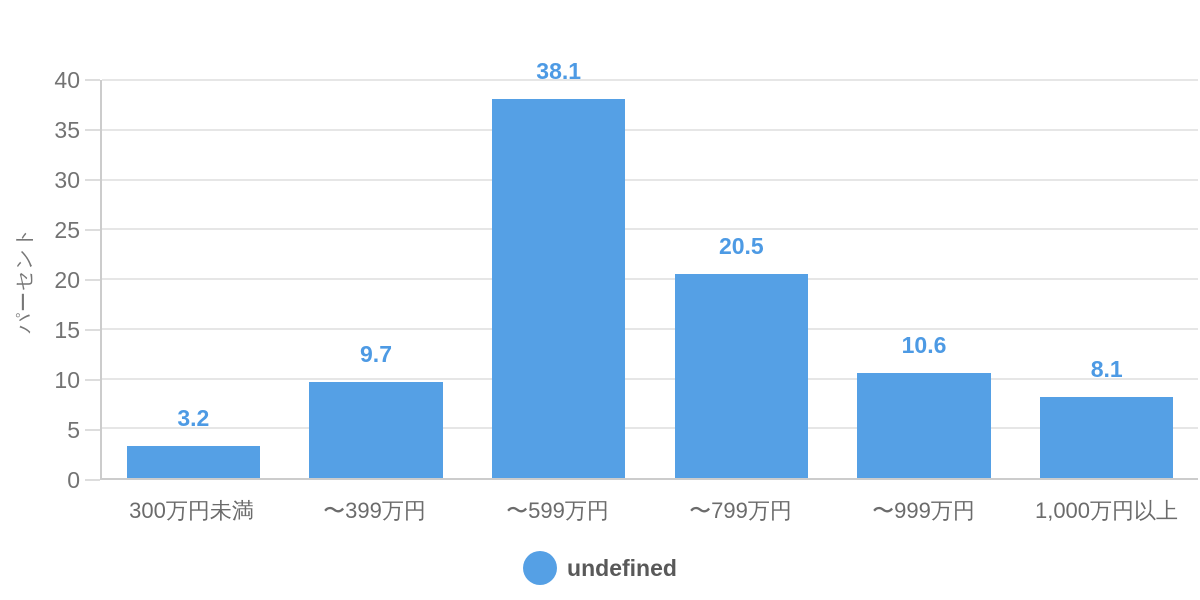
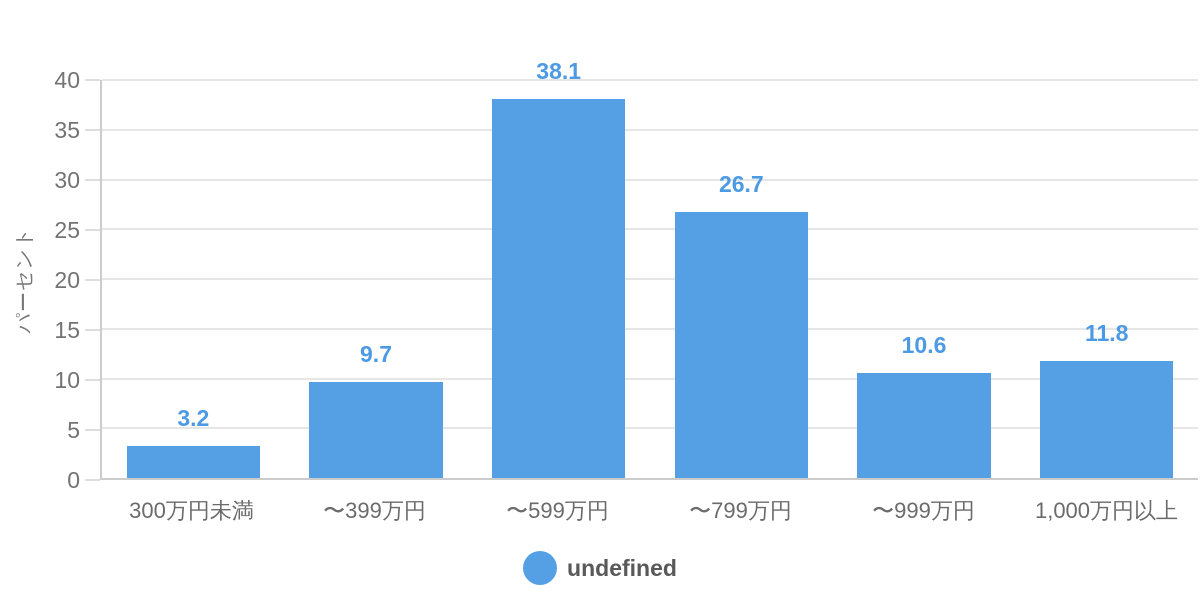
〜799万円: 20.5 -> 26.7
1,000万円以上: 8.1 -> 11.8
